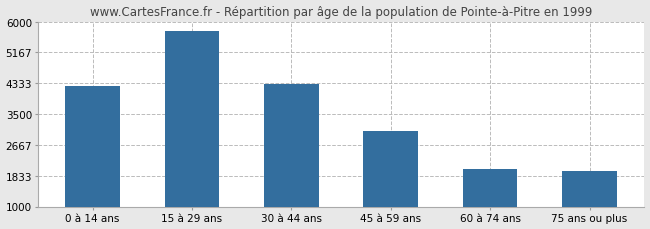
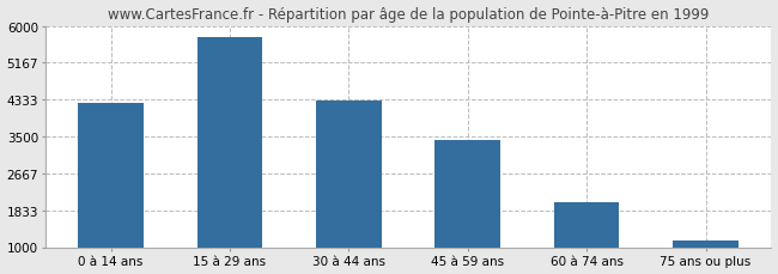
45 à 59 ans: 3050 -> 3420
75 ans ou plus: 1950 -> 1150
